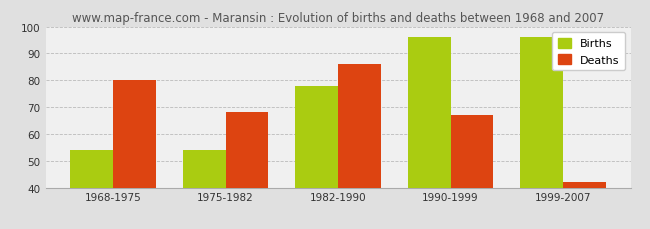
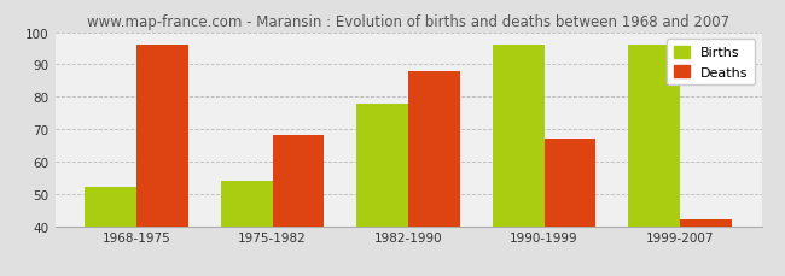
Births/1968-1975: 54 -> 52
Deaths/1968-1975: 80 -> 96
Deaths/1982-1990: 86 -> 88
